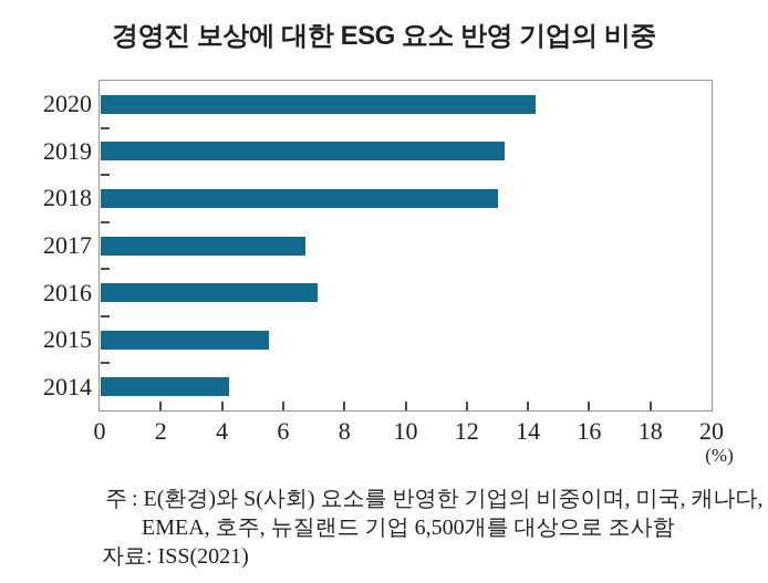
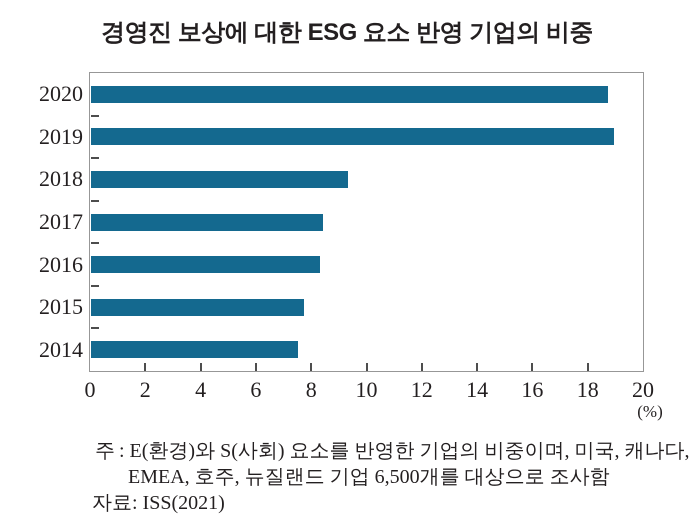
2020: 14.2 -> 18.7
2019: 13.2 -> 18.9
2018: 13.0 -> 9.3
2017: 6.7 -> 8.4
2016: 7.1 -> 8.3
2015: 5.5 -> 7.7
2014: 4.2 -> 7.5
